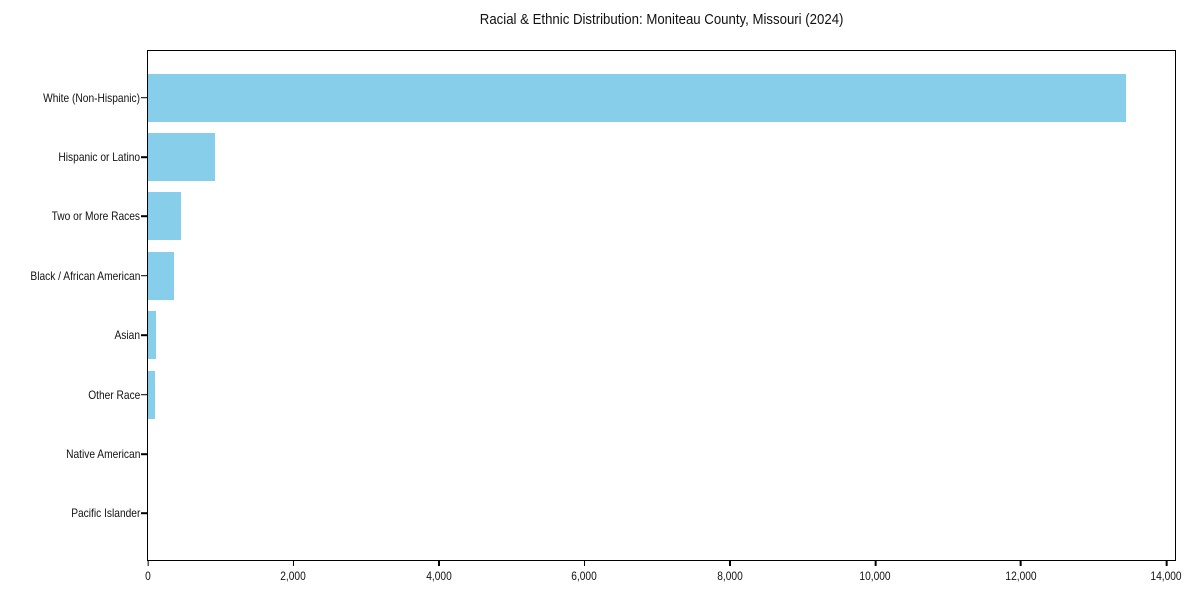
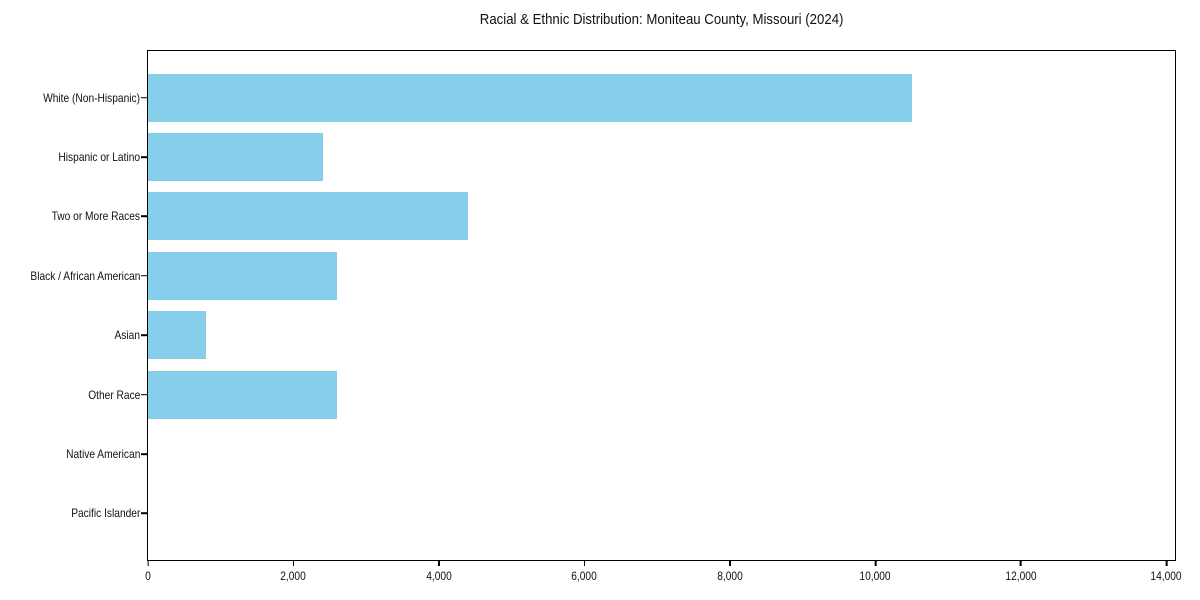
White (Non-Hispanic): 13400 -> 10500
Hispanic or Latino: 900 -> 2400
Two or More Races: 500 -> 4400
Black / African American: 400 -> 2600
Asian: 100 -> 800
Other Race: 100 -> 2600
